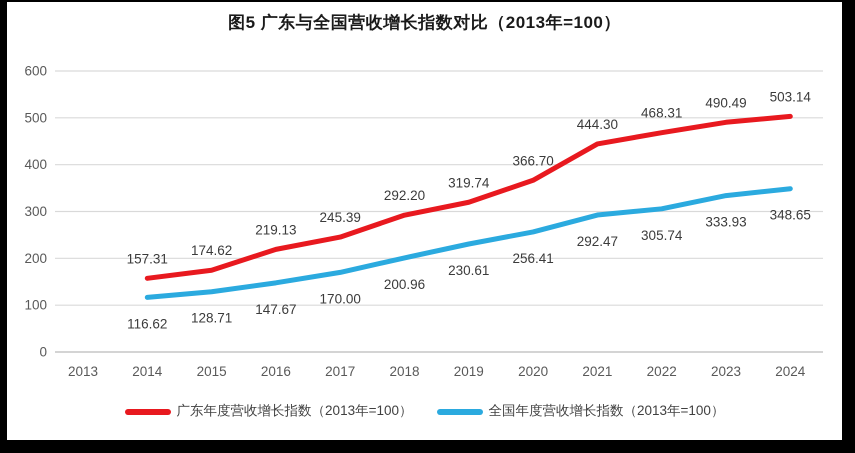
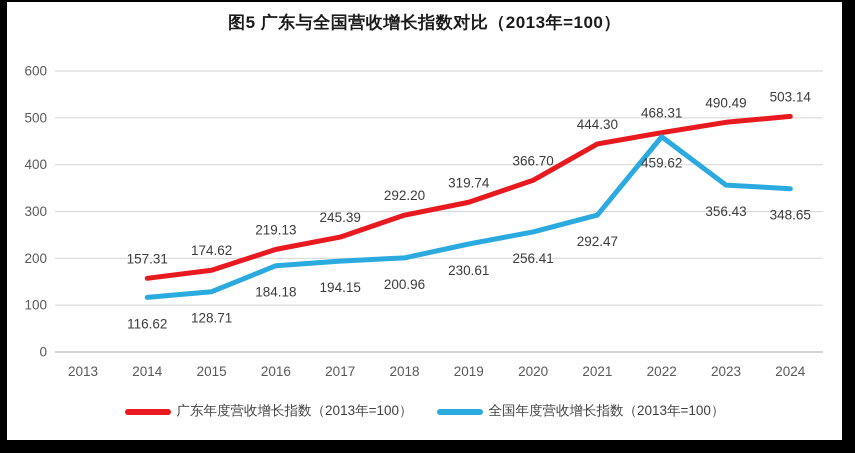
全国年度营收增长指数（2013年=100）/2016: 147.67 -> 184.18
全国年度营收增长指数（2013年=100）/2017: 170.00 -> 194.15
全国年度营收增长指数（2013年=100）/2022: 305.74 -> 459.62
全国年度营收增长指数（2013年=100）/2023: 333.93 -> 356.43
